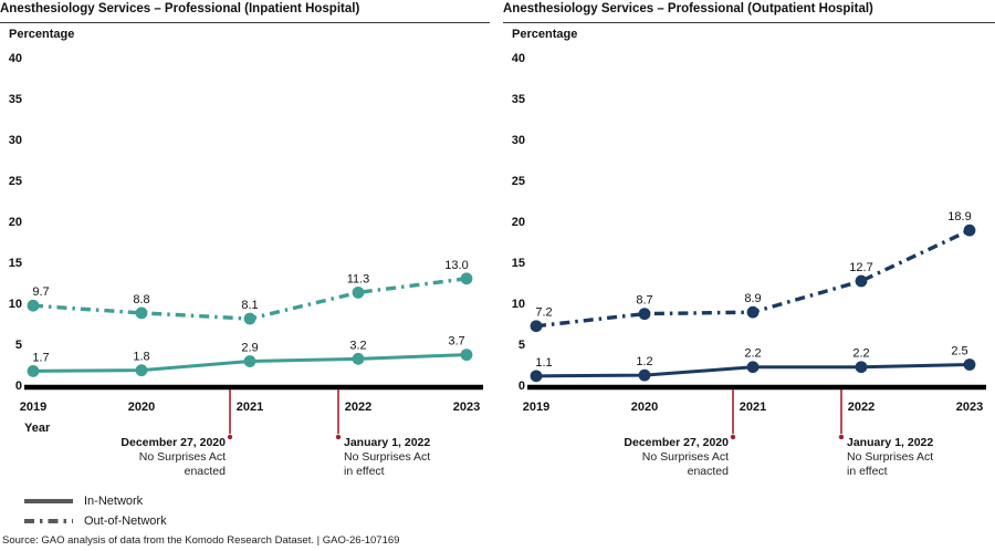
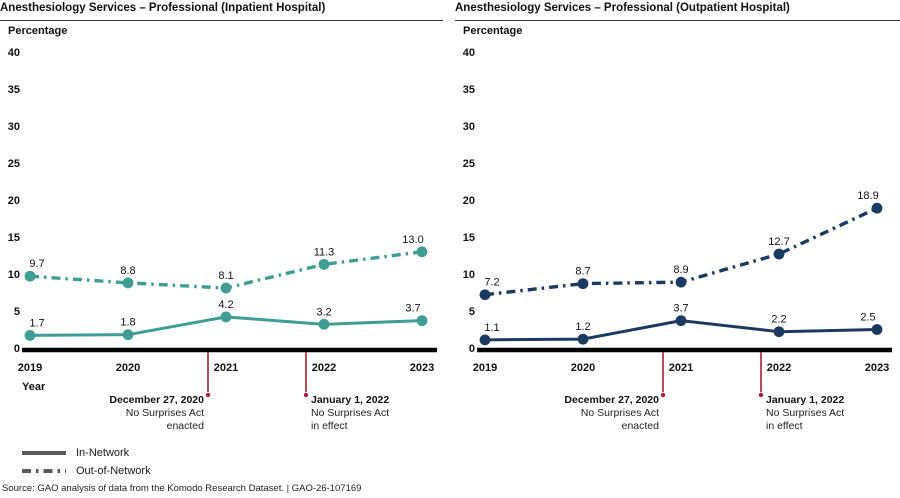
Anesthesiology Services – Professional (Inpatient Hospital)/In-Network/2021: 2.9 -> 4.2
Anesthesiology Services – Professional (Outpatient Hospital)/In-Network/2021: 2.2 -> 3.7
